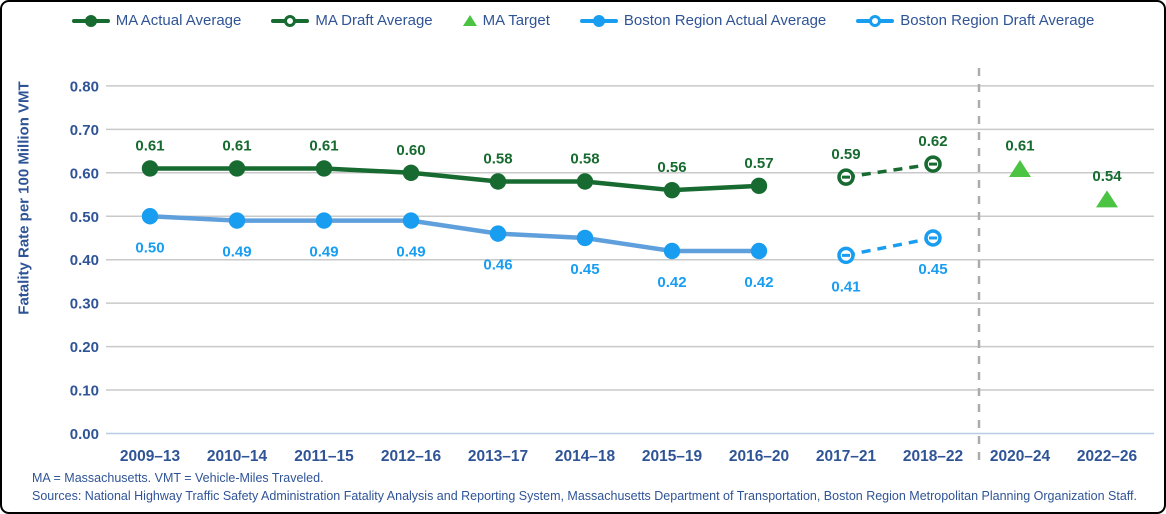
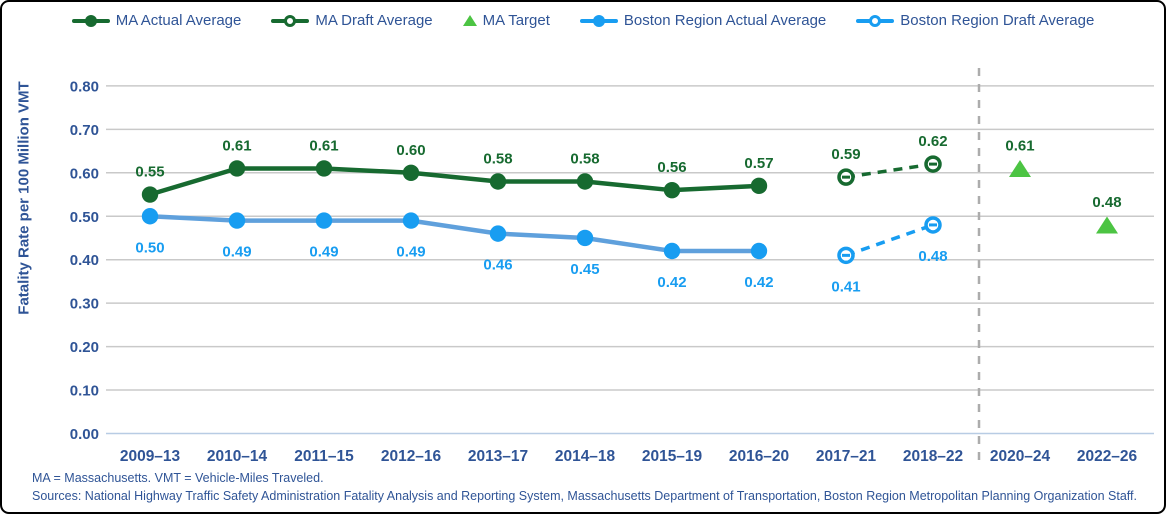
MA Actual Average/2009–13: 0.61 -> 0.55
Boston Region Draft Average/2018–22: 0.45 -> 0.48
MA Target/2022–26: 0.54 -> 0.48
